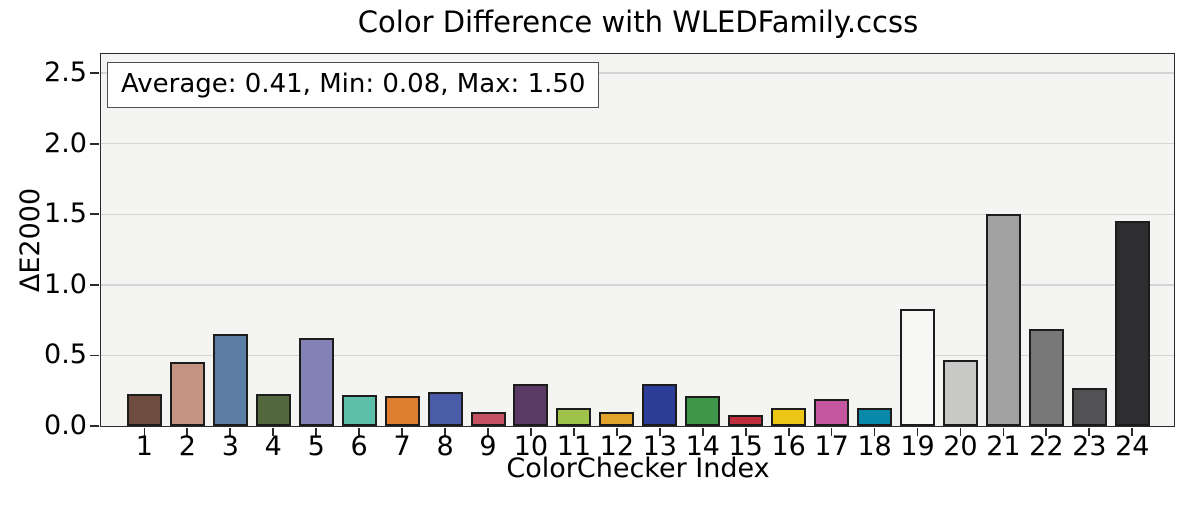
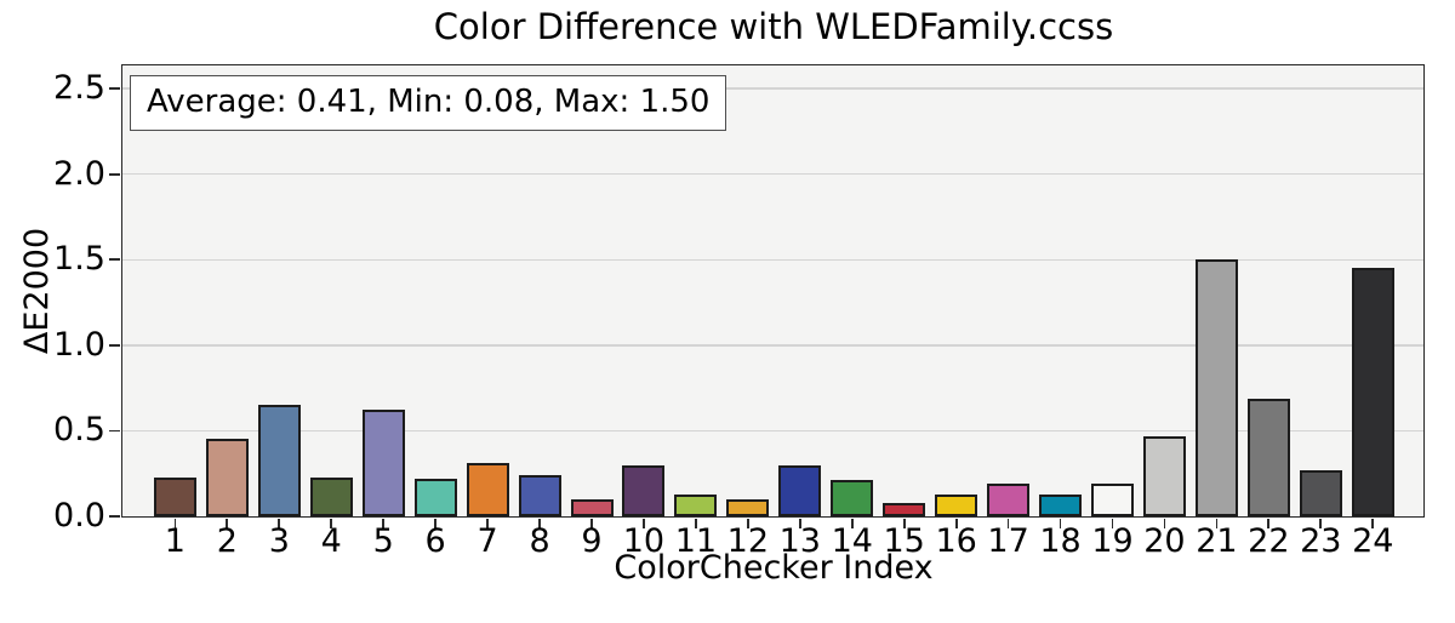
7: 0.21 -> 0.31
19: 0.83 -> 0.19
